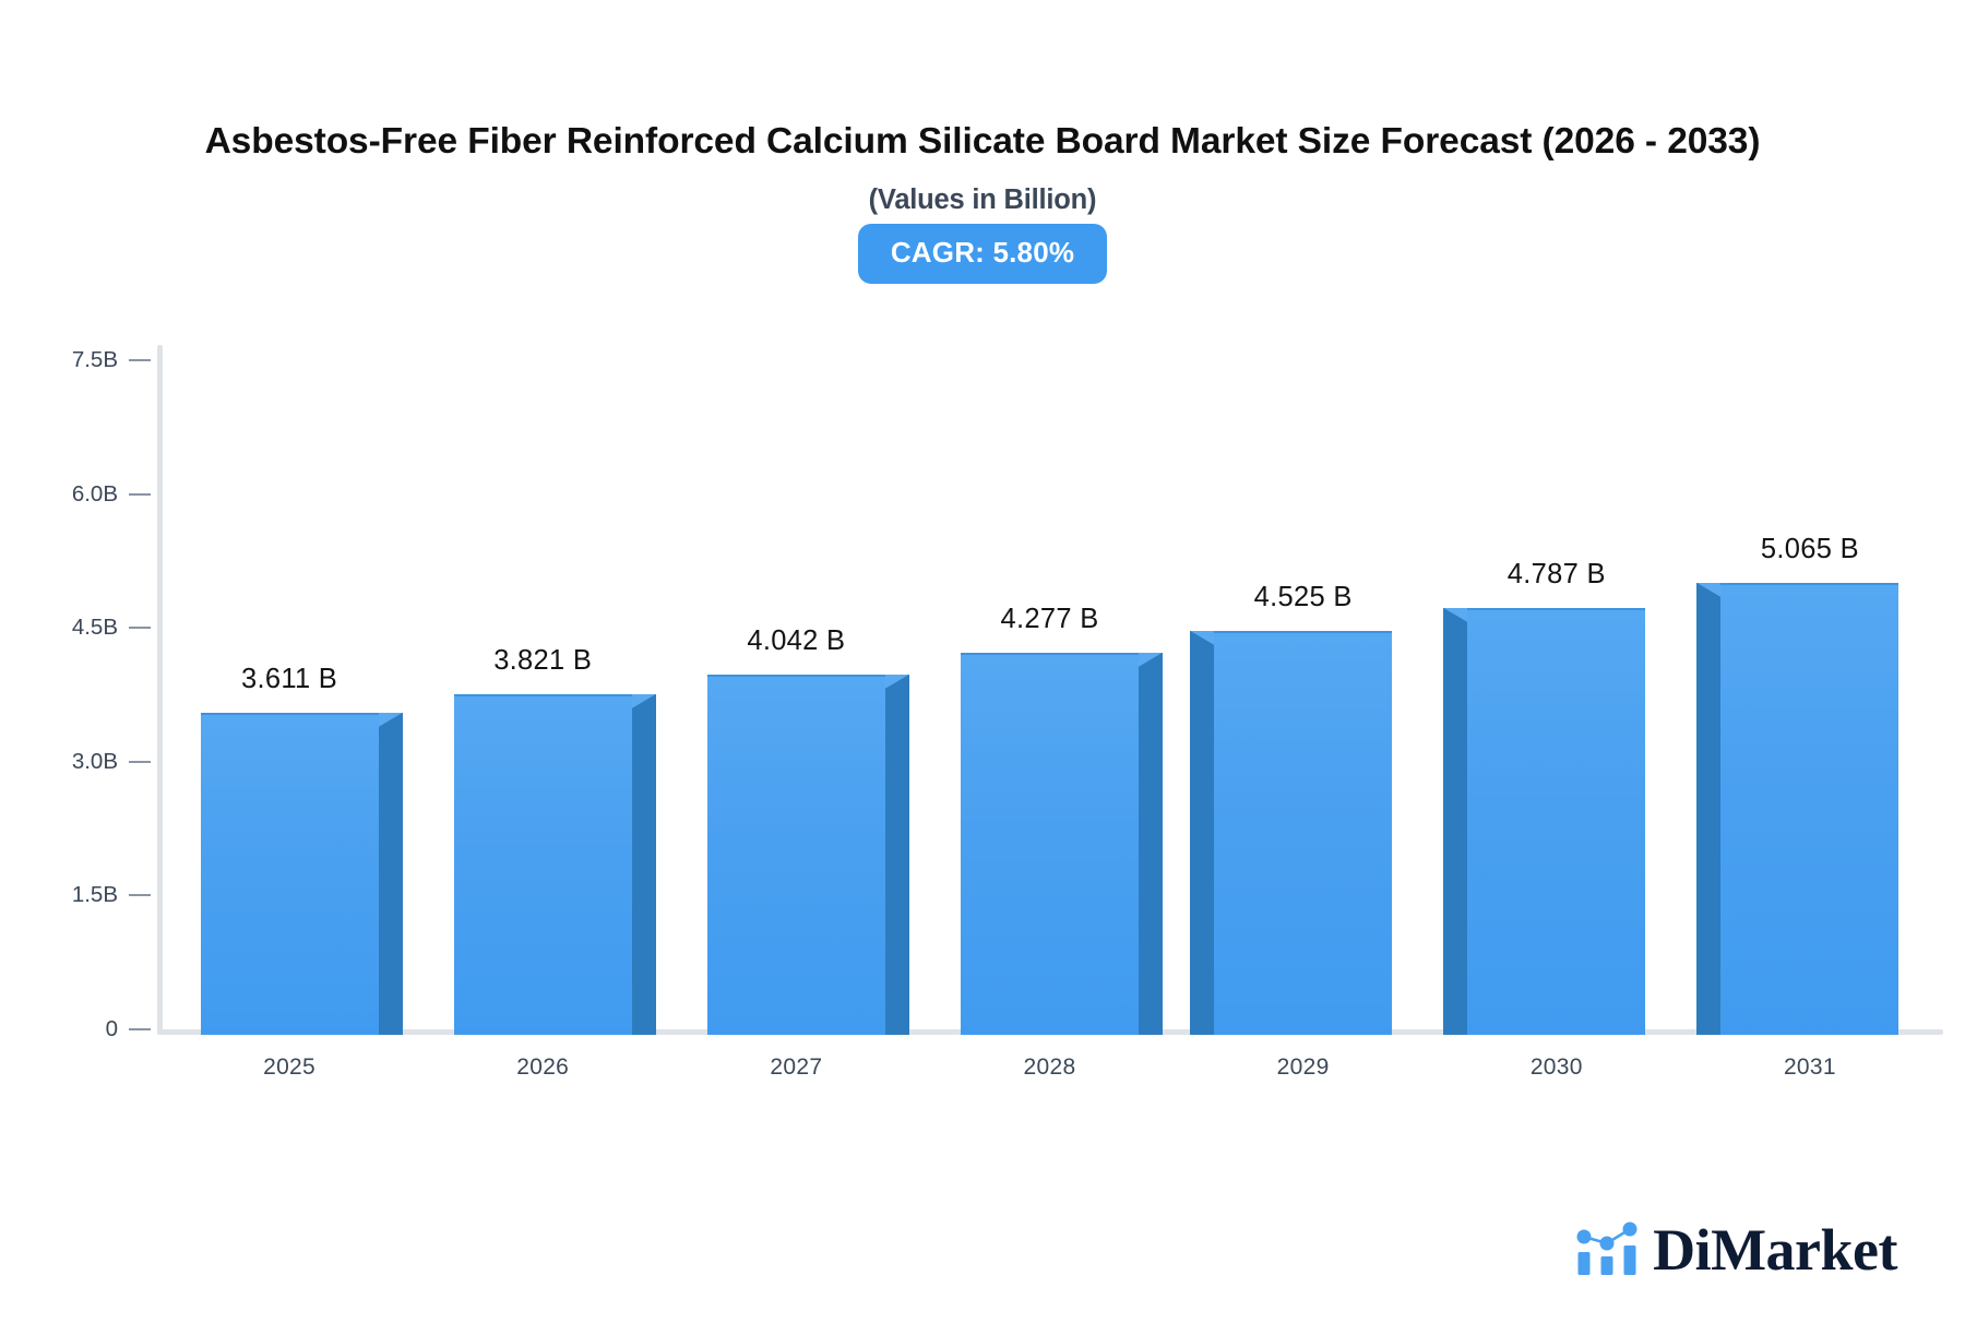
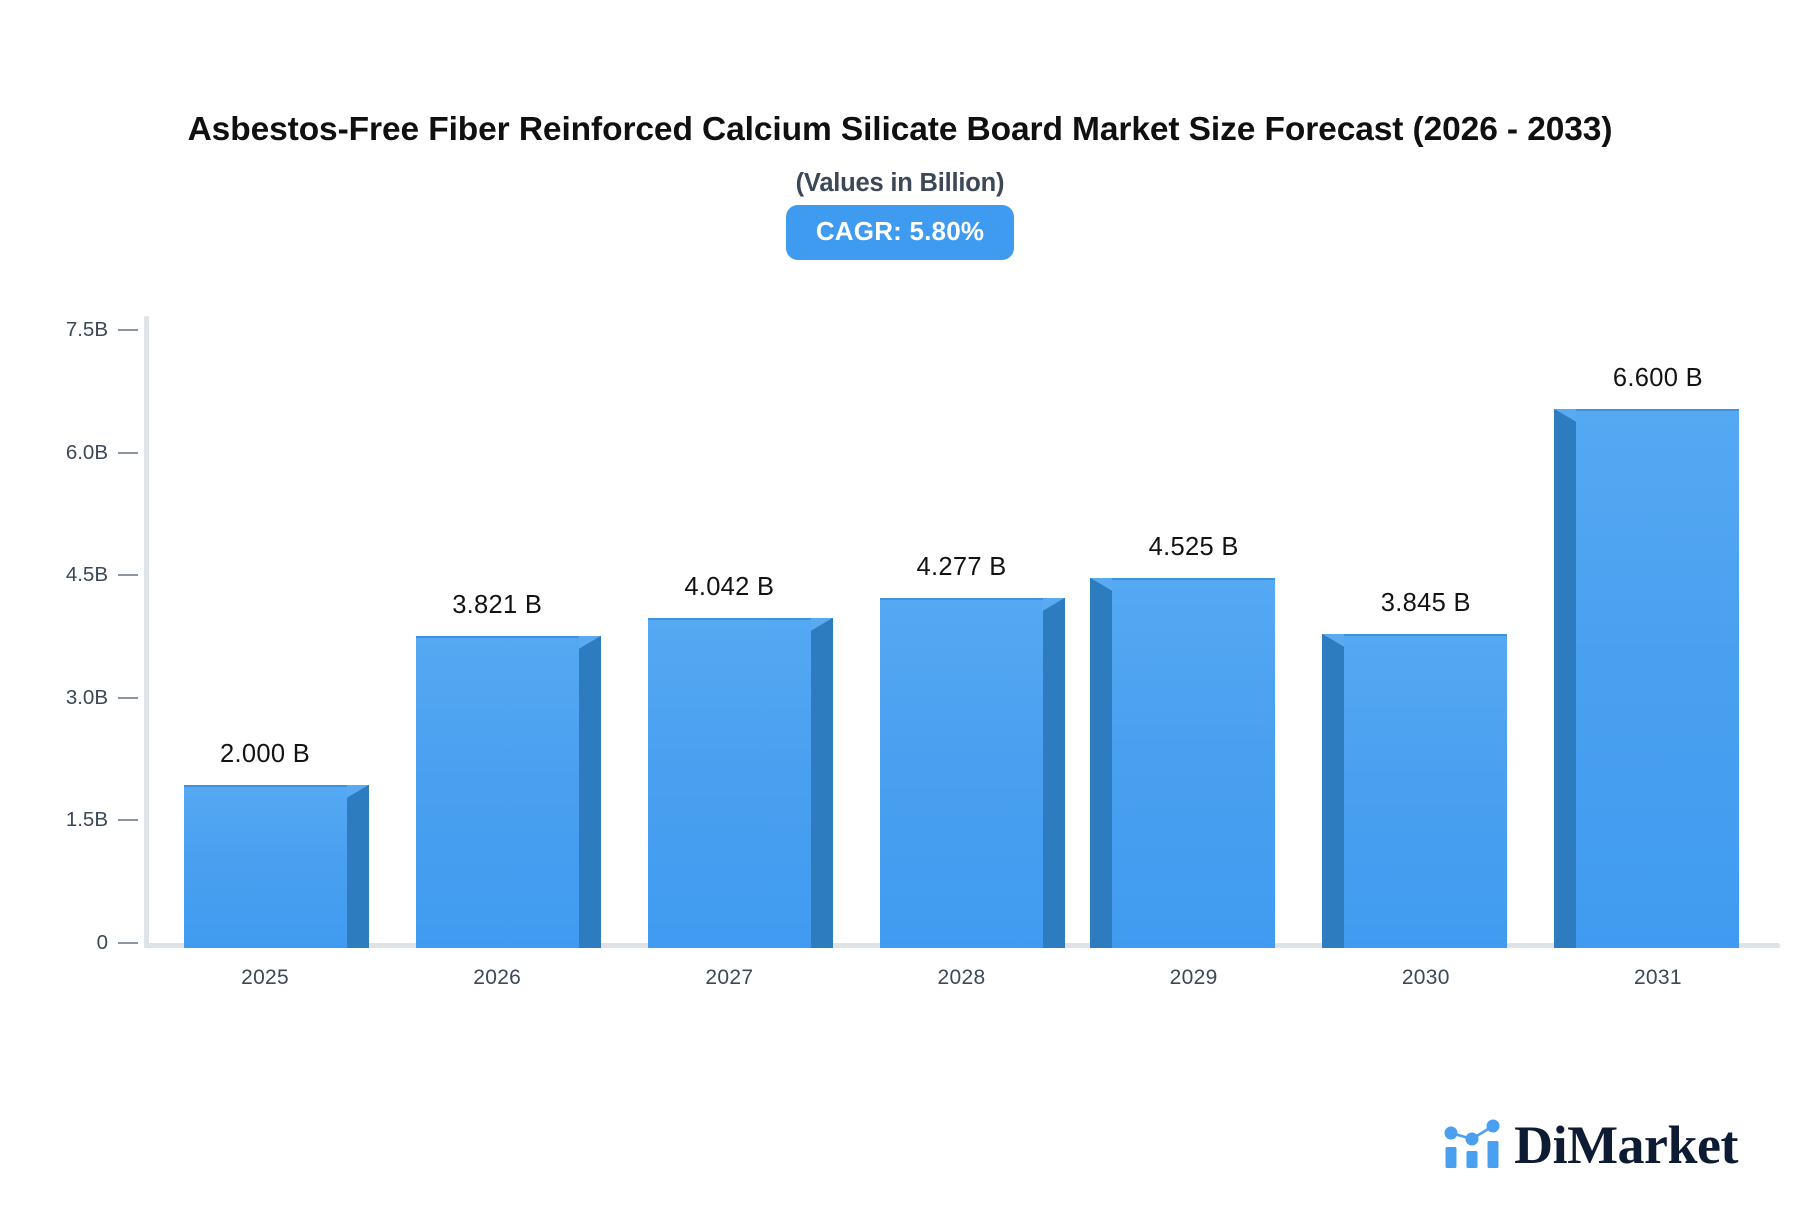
2025: 3.611 -> 2.000
2030: 4.787 -> 3.845
2031: 5.065 -> 6.600
